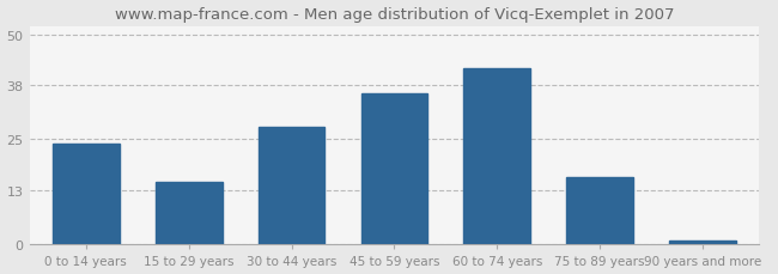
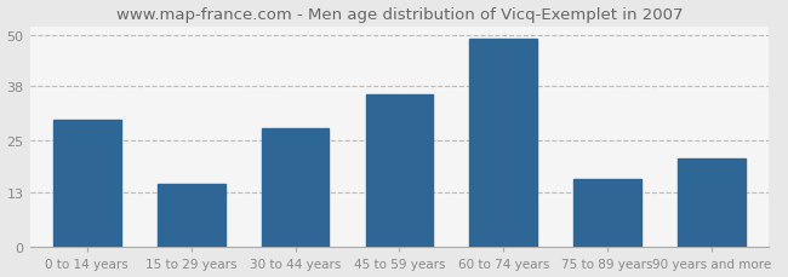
0 to 14 years: 24 -> 30
60 to 74 years: 42 -> 49
90 years and more: 1 -> 21
